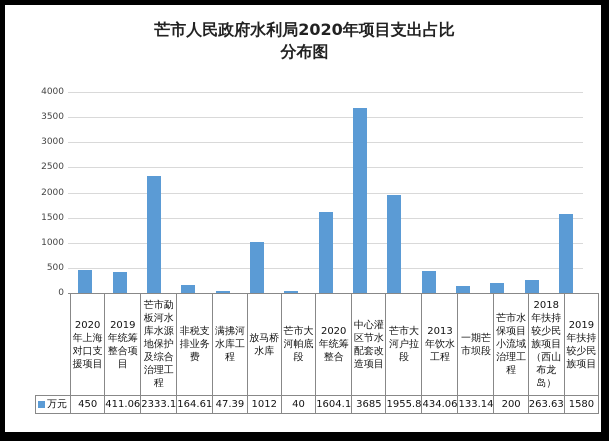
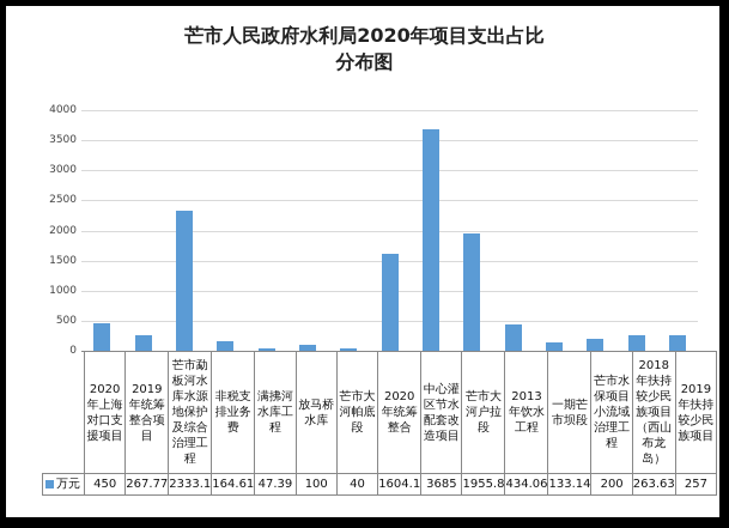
2019年统筹整合项目: 411.06 -> 267.77
放马桥水库: 1012 -> 100
2019年扶持较少民族项目: 1580 -> 257
